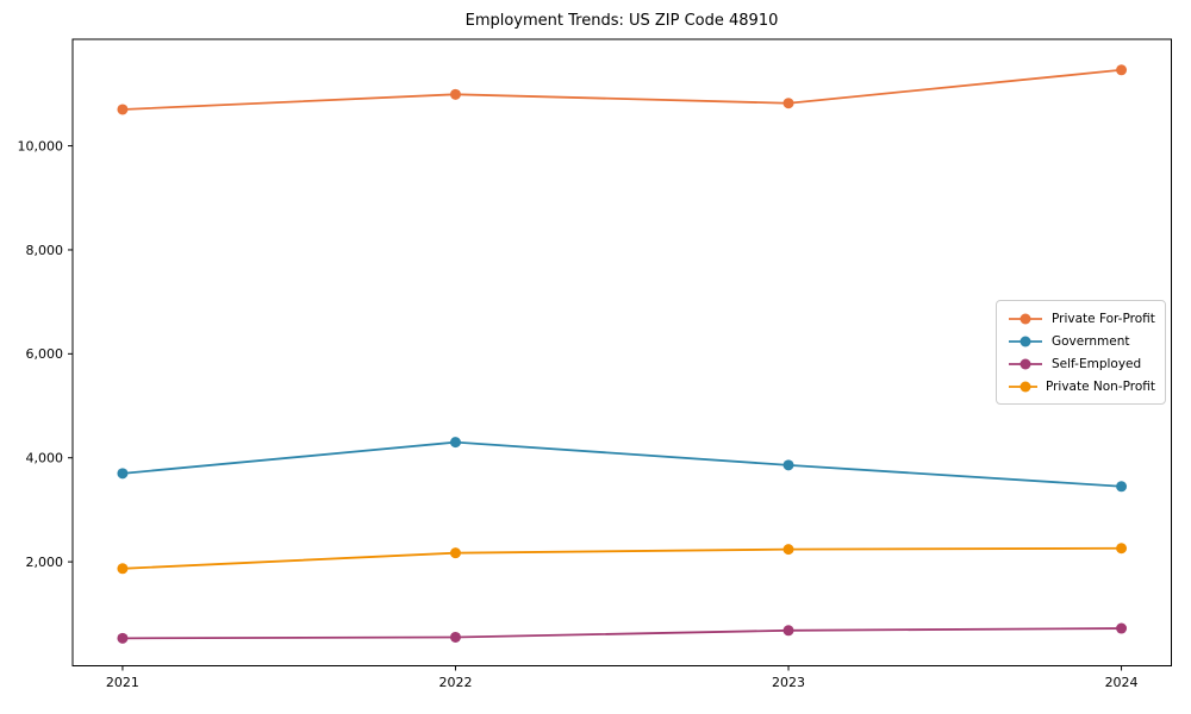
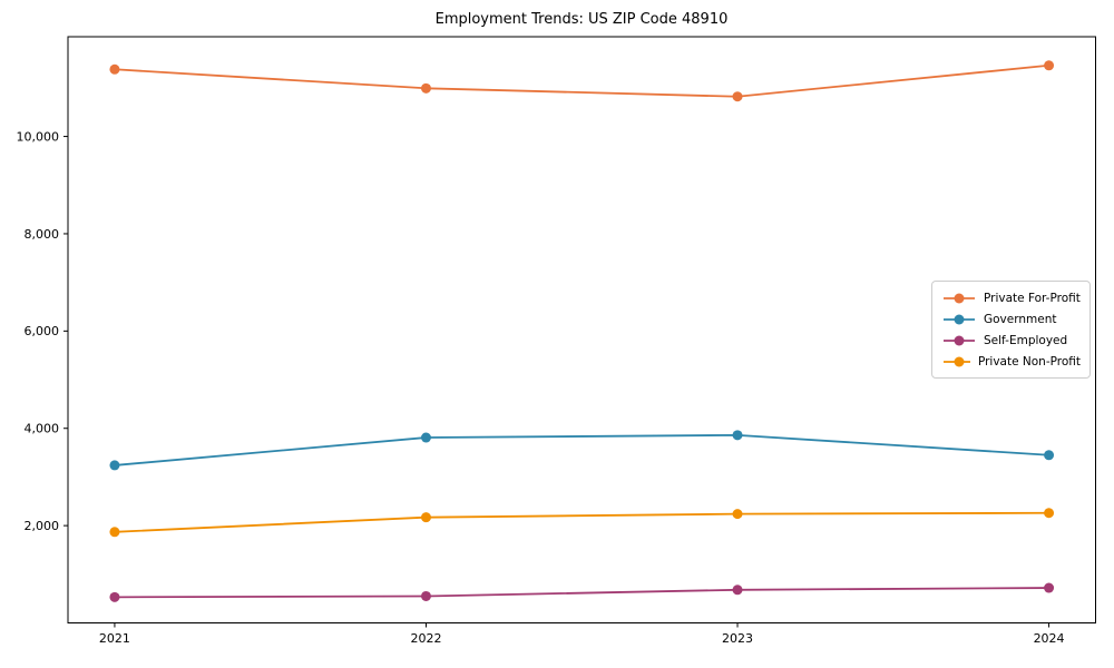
Private For-Profit/2021: 10700 -> 11400
Government/2021: 3700 -> 3200
Government/2022: 4300 -> 3800
